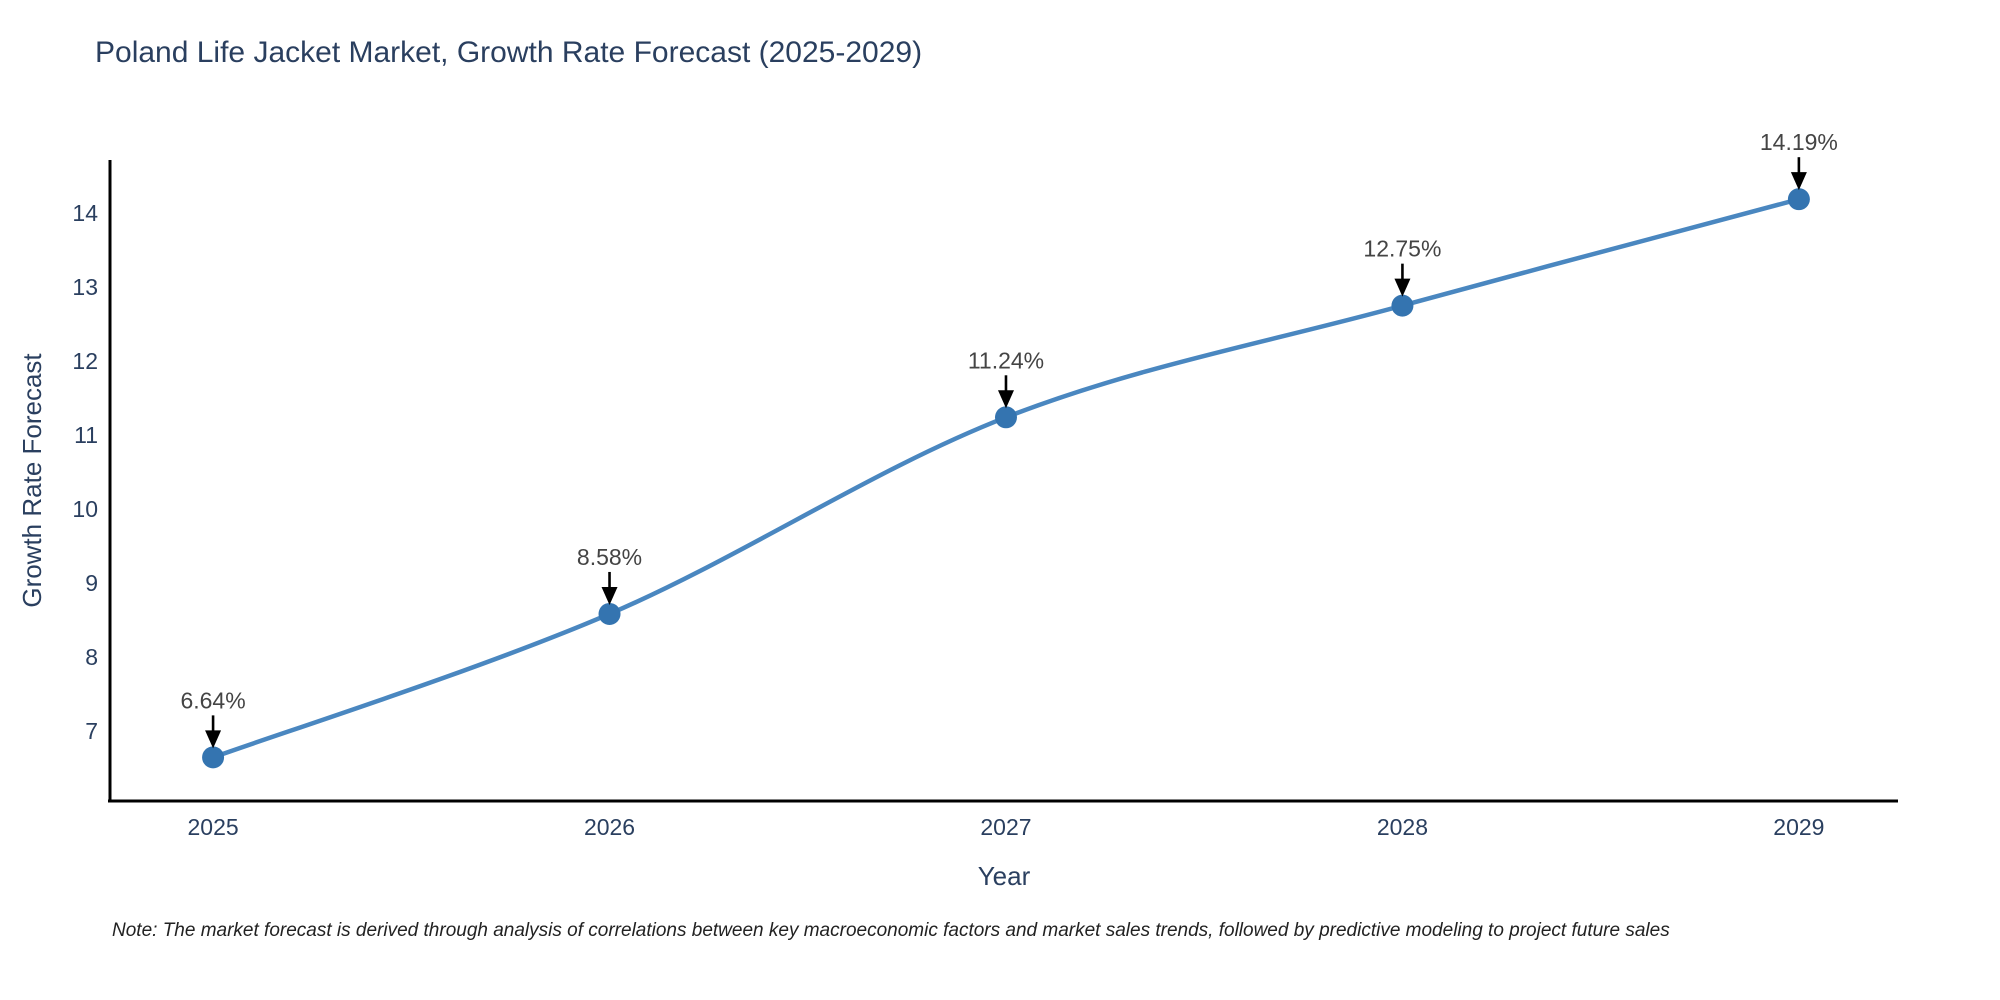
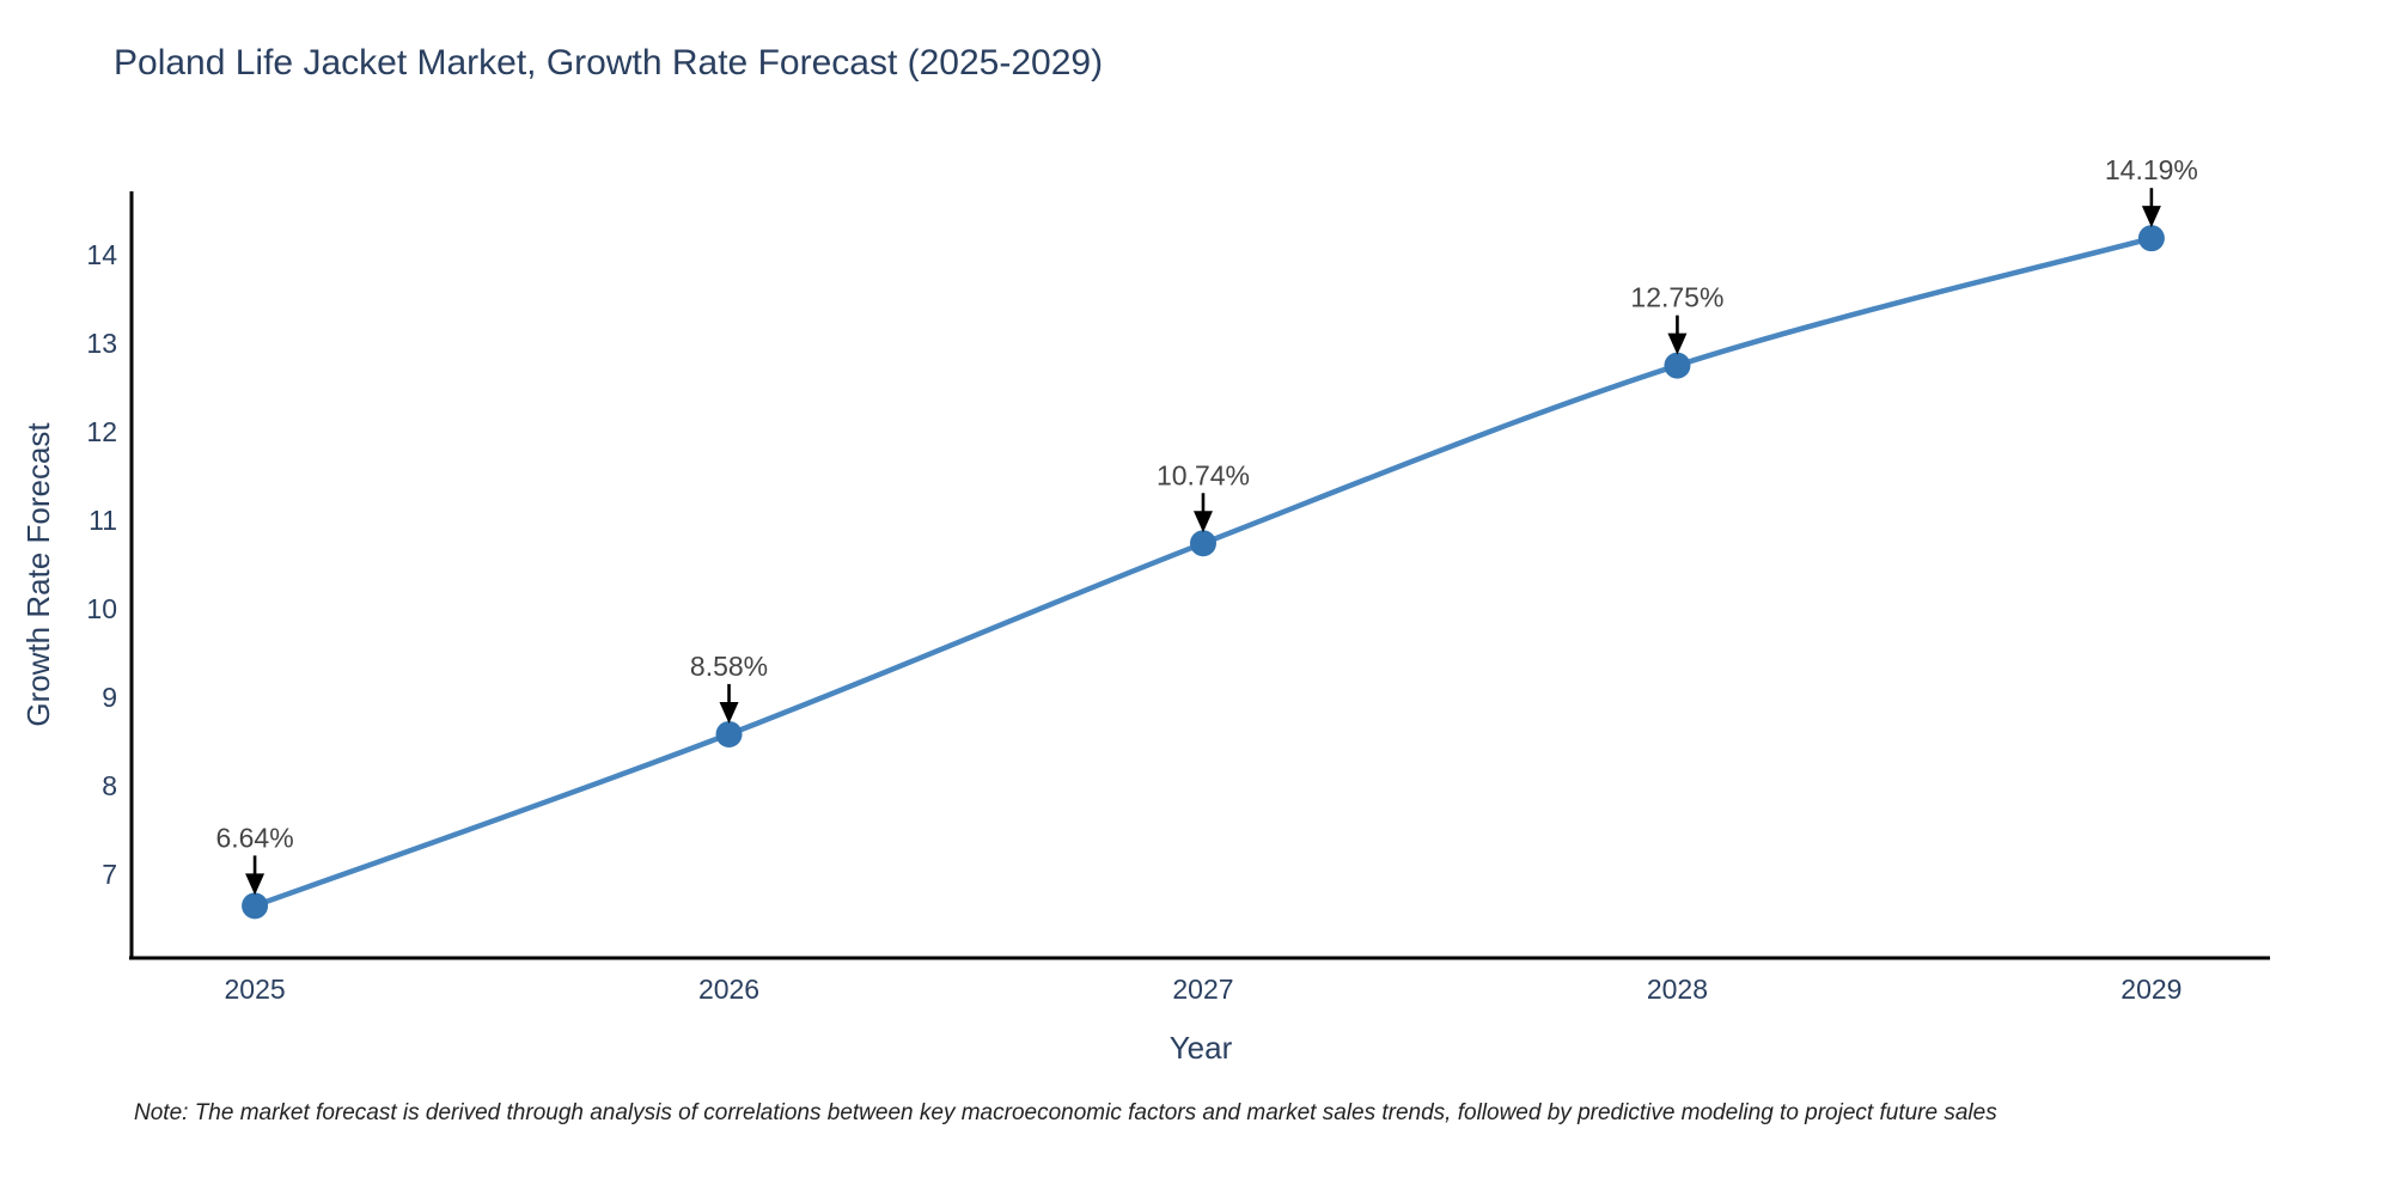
2027: 11.24% -> 10.74%
